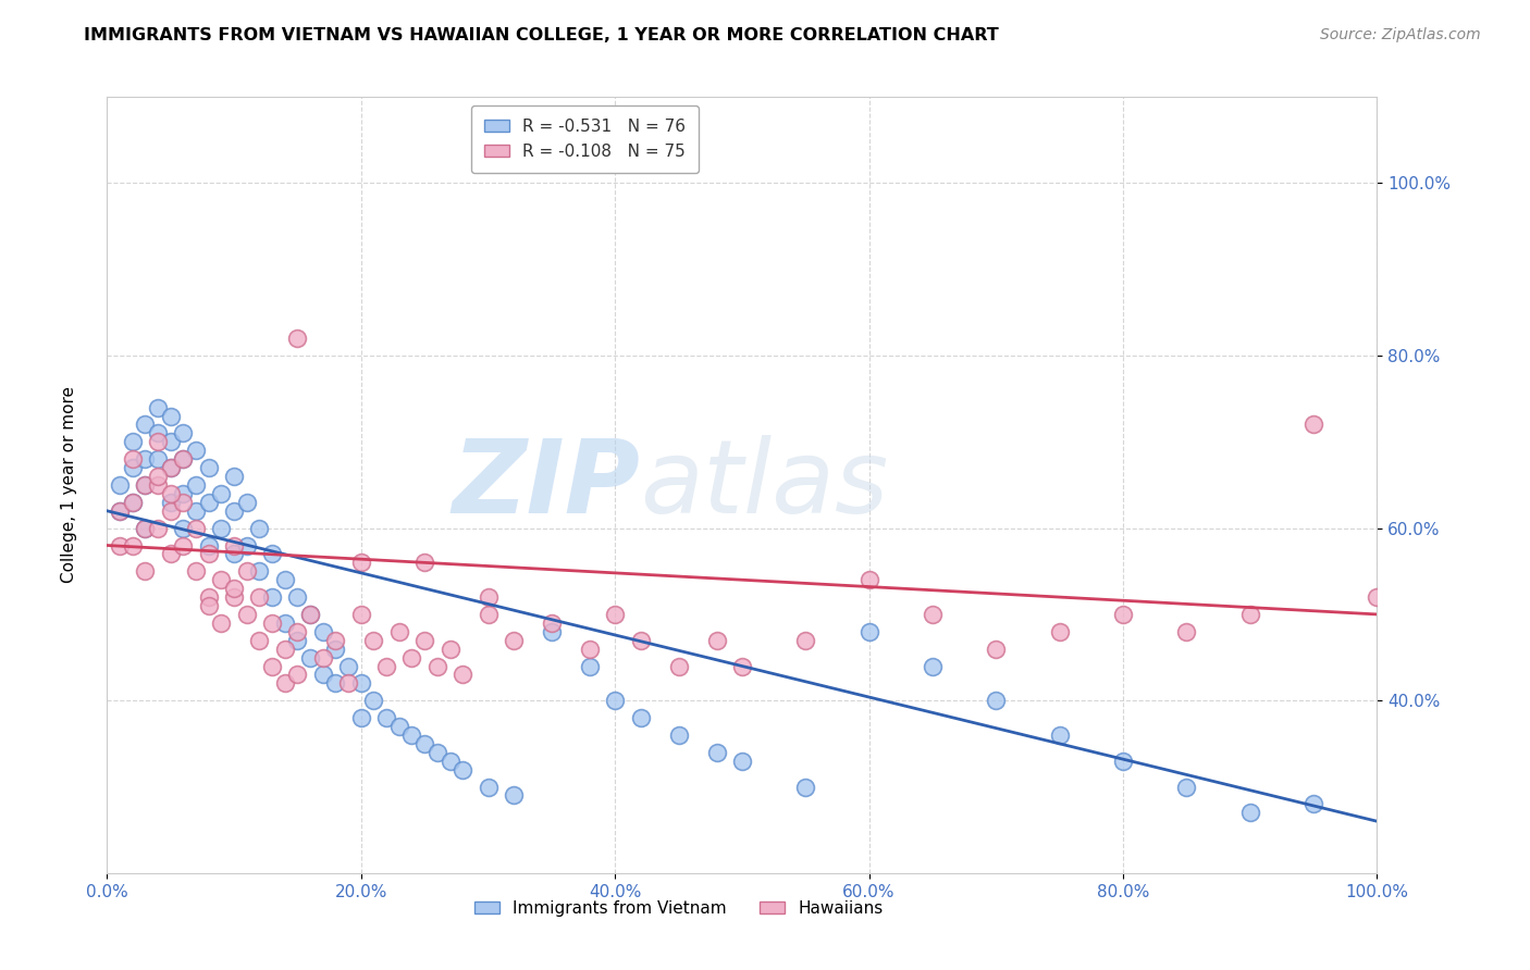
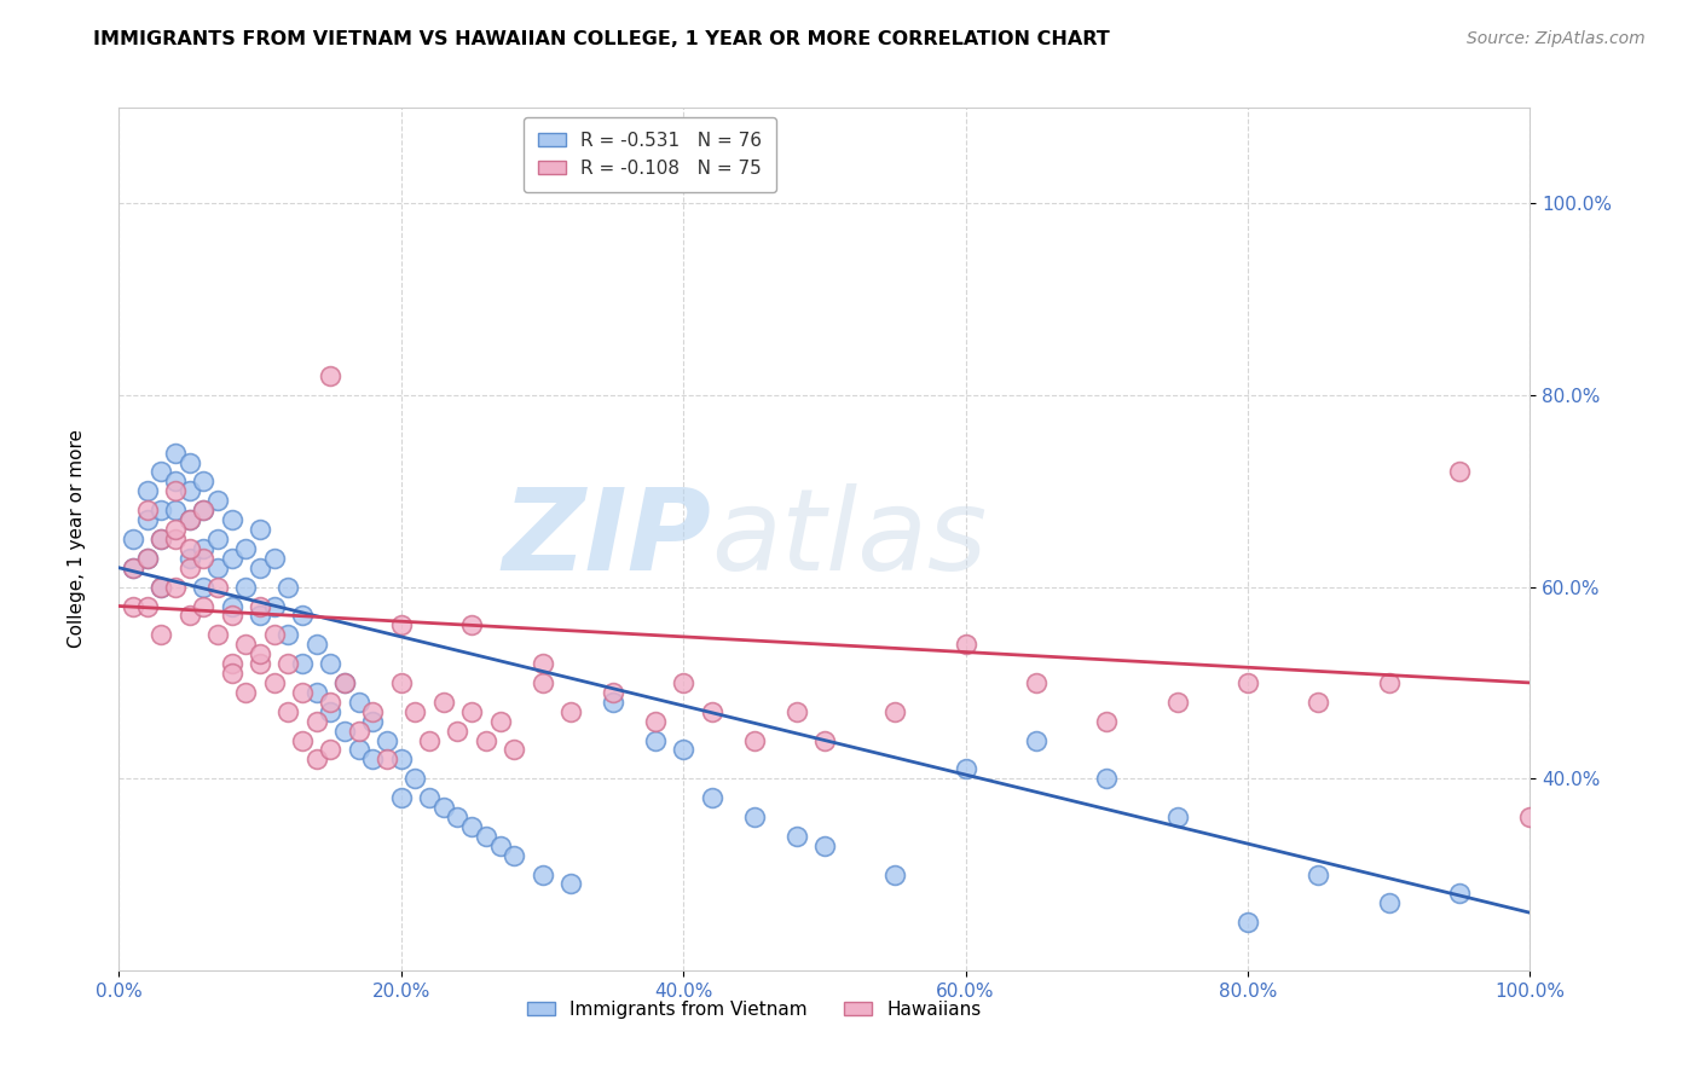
Immigrants from Vietnam/40.0%: 40% -> 43%
Immigrants from Vietnam/60.0%: 48% -> 41%
Immigrants from Vietnam/80.0%: 33% -> 25%
Hawaiians/100.0%: 52% -> 36%
